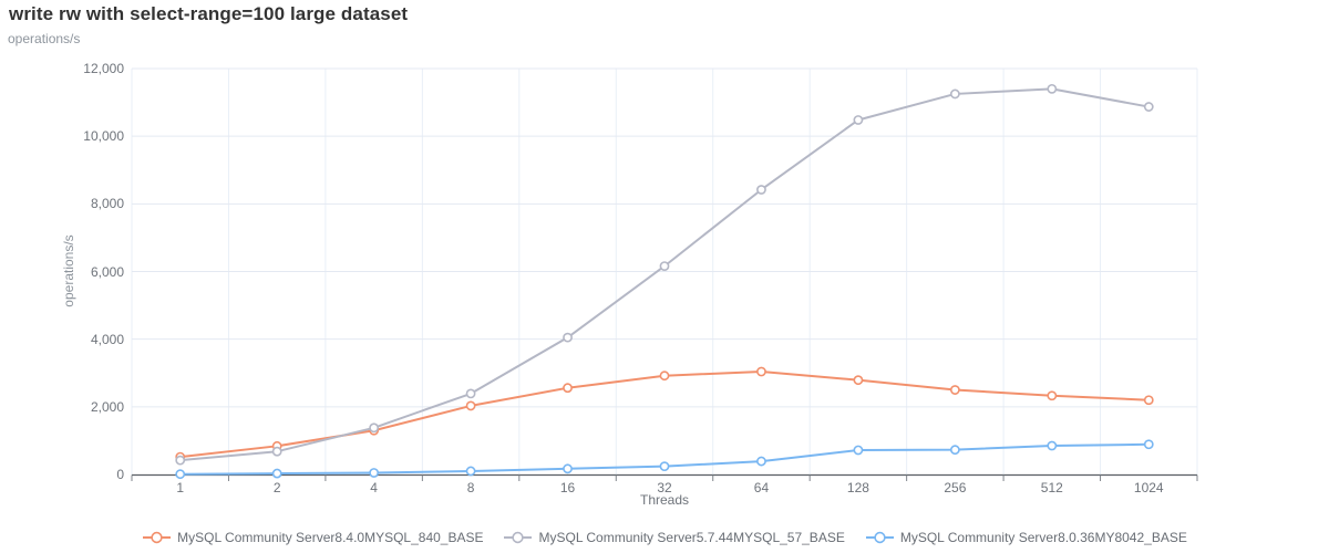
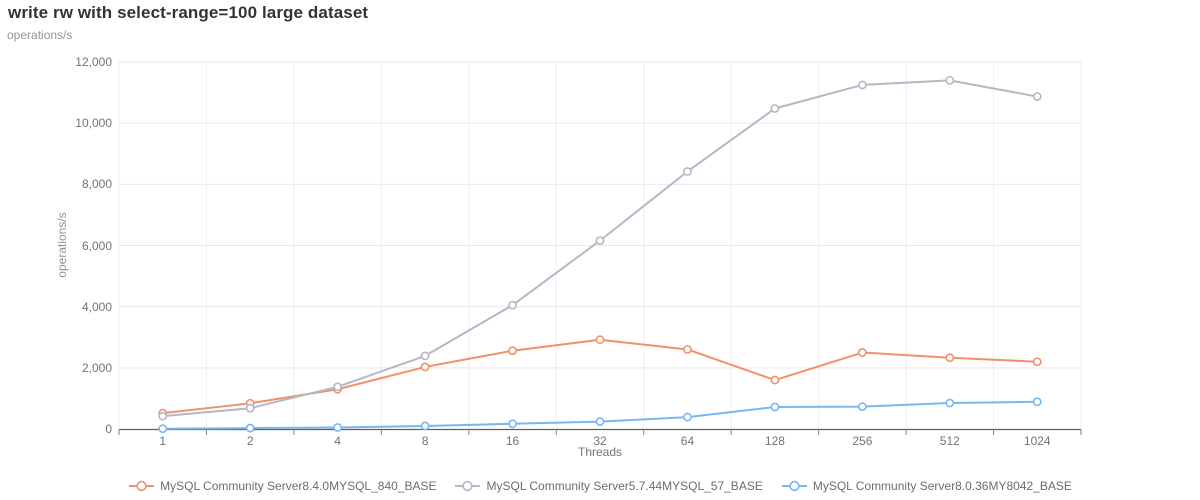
MySQL Community Server8.4.0MYSQL_840_BASE/64: 3000 -> 2600
MySQL Community Server8.4.0MYSQL_840_BASE/128: 2800 -> 1600
